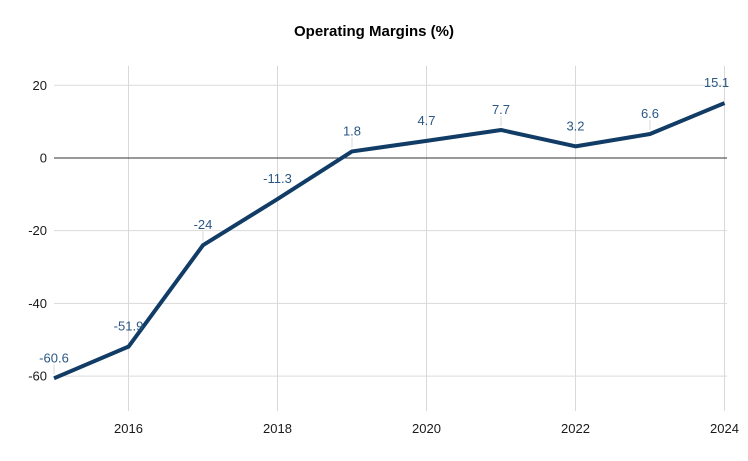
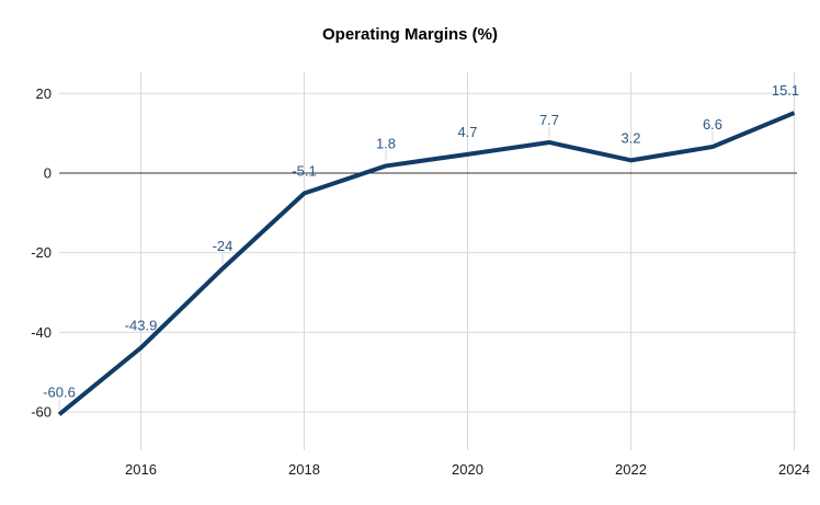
2016: -51.9 -> -43.9
2018: -11.3 -> -5.1
